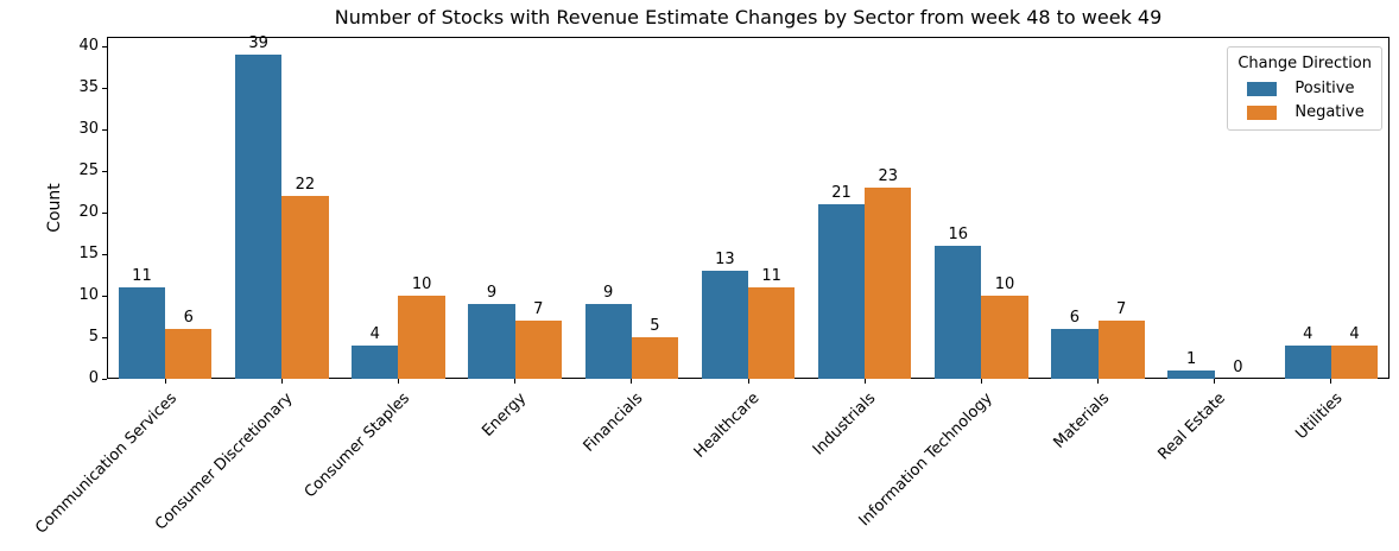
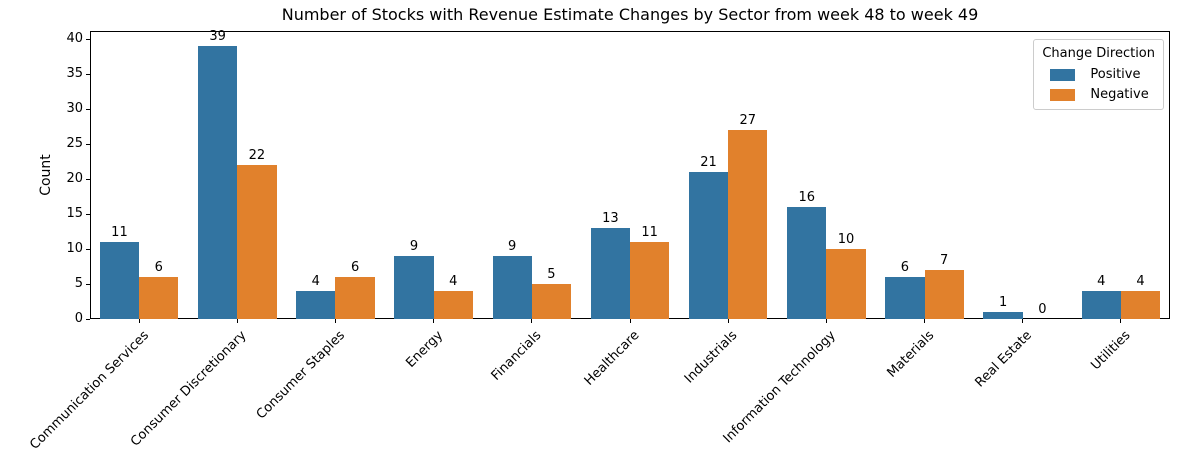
Negative/Consumer Staples: 10 -> 6
Negative/Energy: 7 -> 4
Negative/Industrials: 23 -> 27
